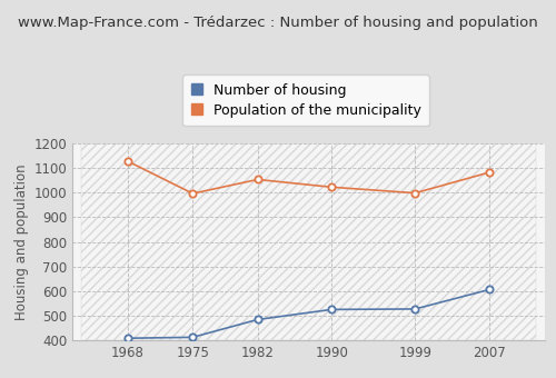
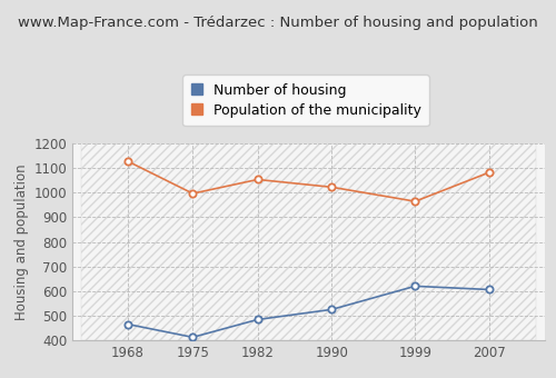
Number of housing/1968: 408 -> 465
Number of housing/1999: 527 -> 620
Population of the municipality/1999: 999 -> 965
